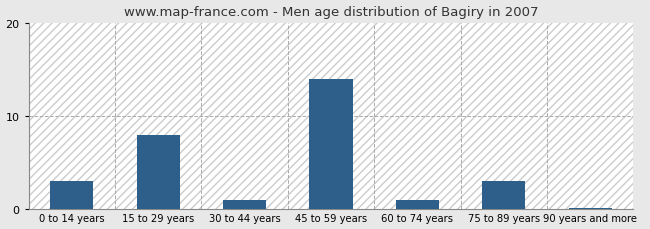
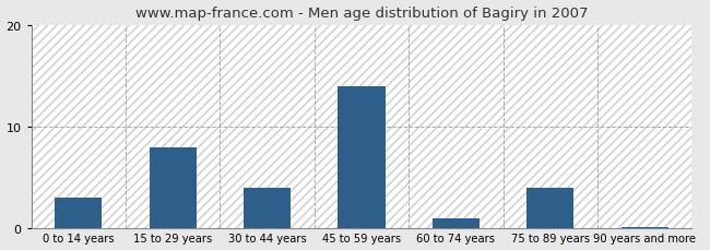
30 to 44 years: 1.0 -> 4.0
75 to 89 years: 3.0 -> 4.0
